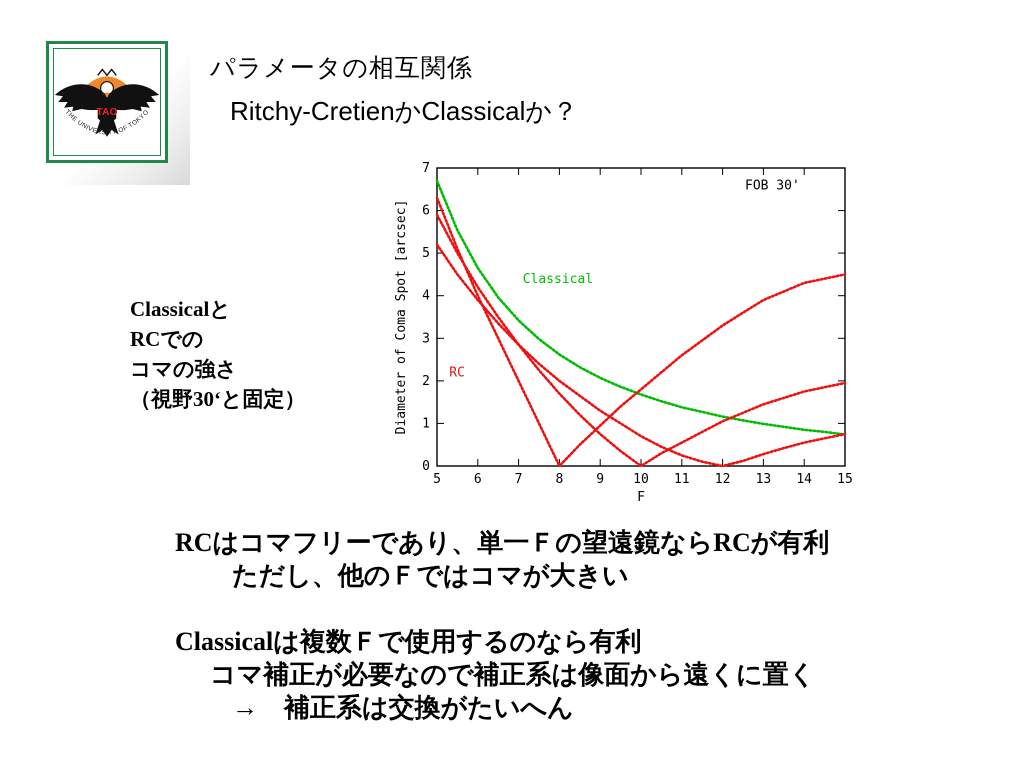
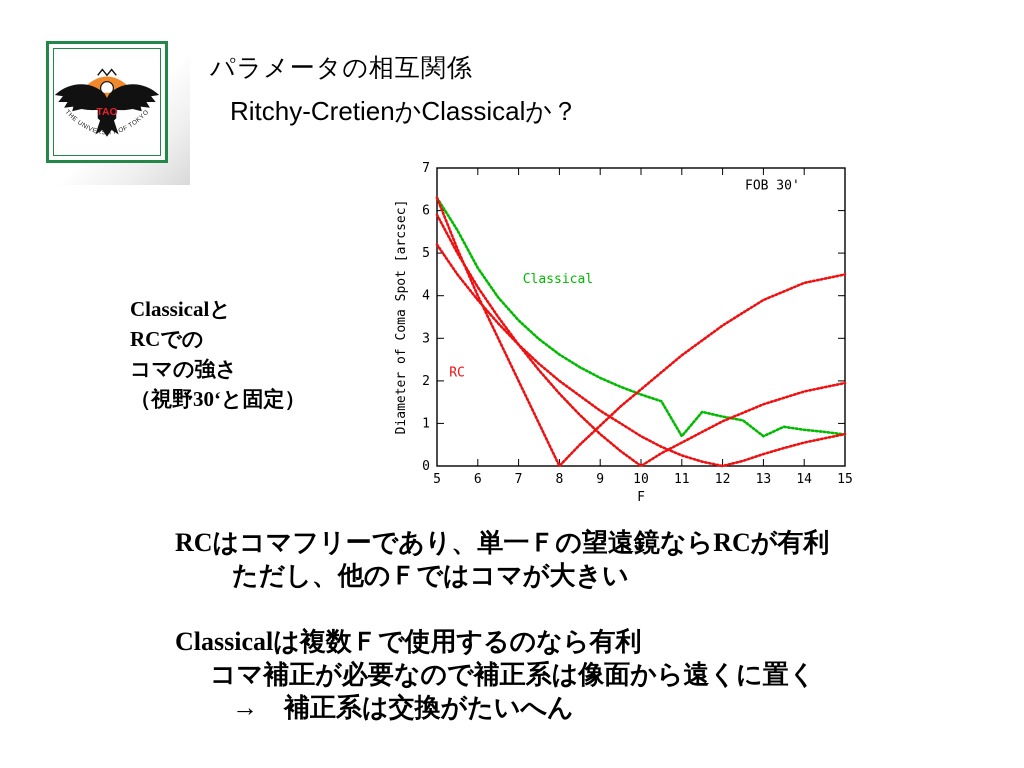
Classical/5: 6.7 -> 6.3
Classical/11: 1.4 -> 0.7
Classical/13: 1.0 -> 0.7
